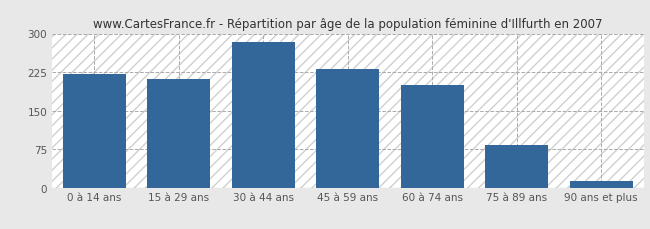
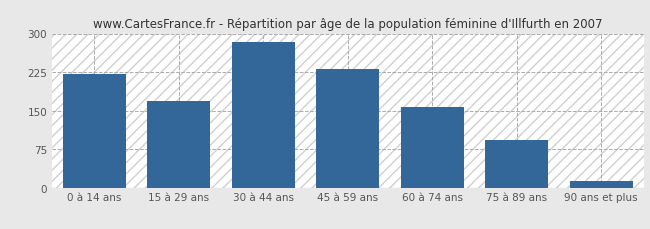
15 à 29 ans: 212 -> 168
60 à 74 ans: 200 -> 156
75 à 89 ans: 82 -> 93
